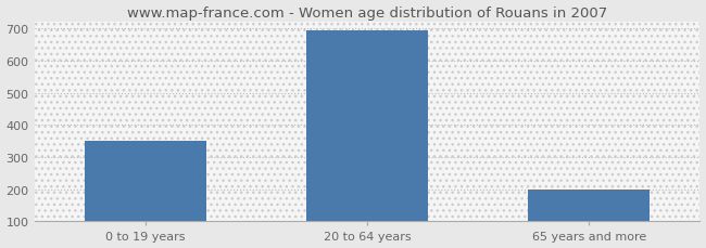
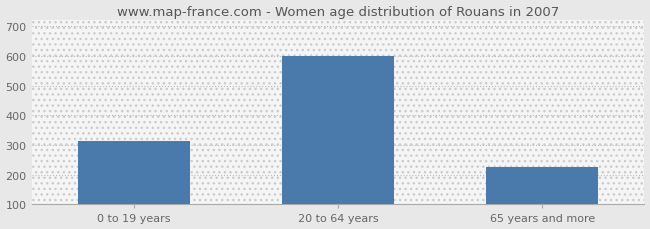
0 to 19 years: 352 -> 315
20 to 64 years: 695 -> 600
65 years and more: 198 -> 225
